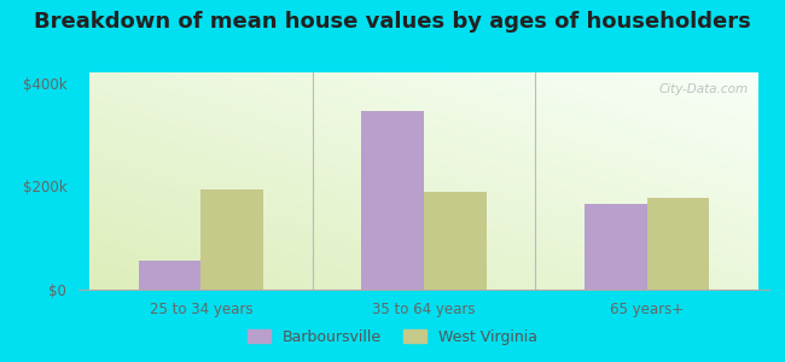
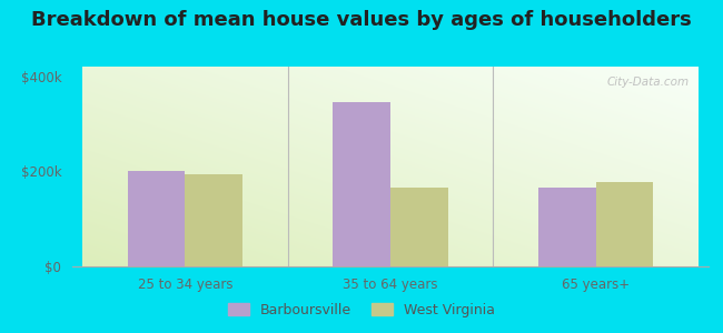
Barboursville/25 to 34 years: $55k -> $200k
West Virginia/35 to 64 years: $190k -> $165k
